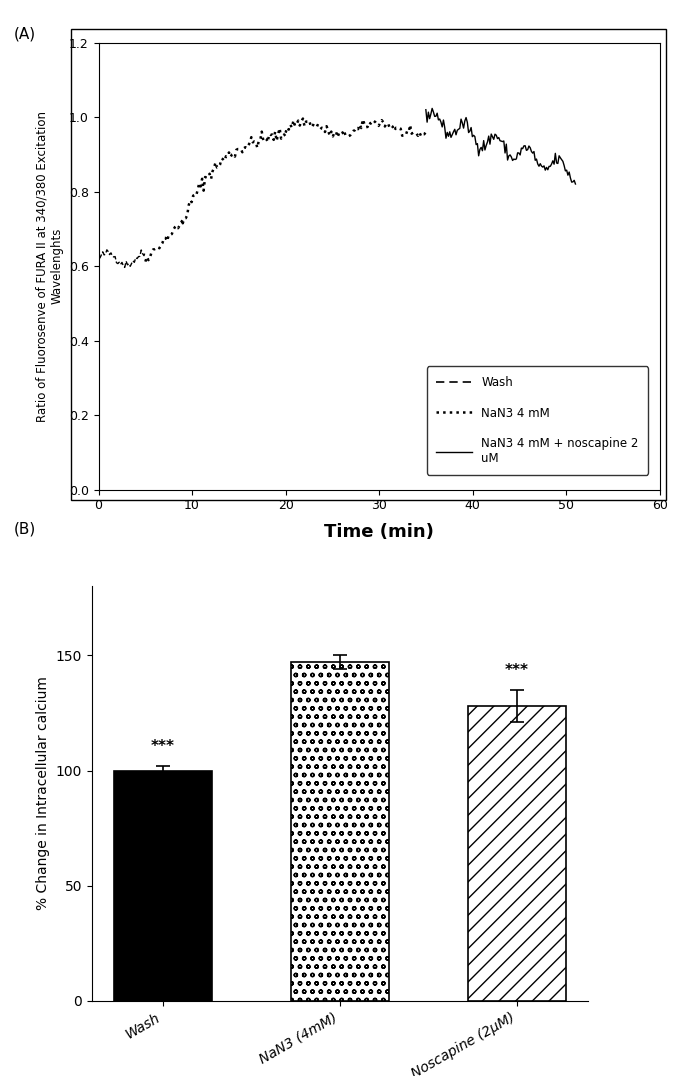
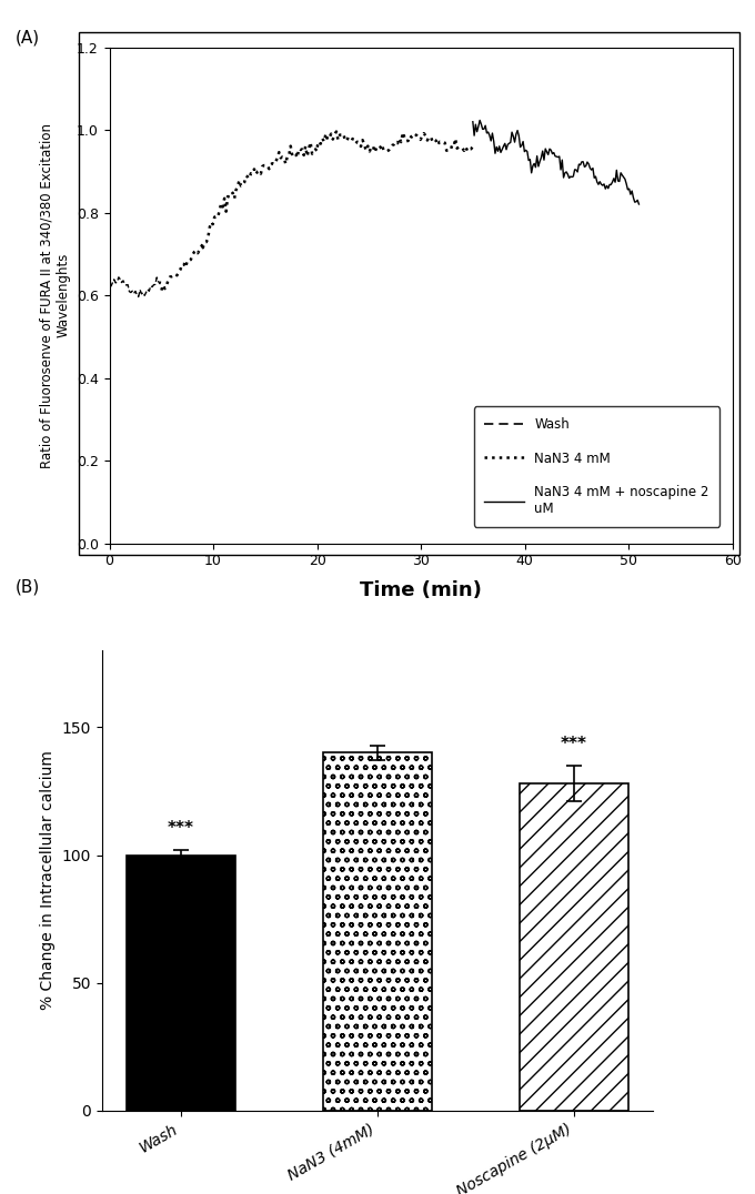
NaN3 (4mM): 147 -> 140
